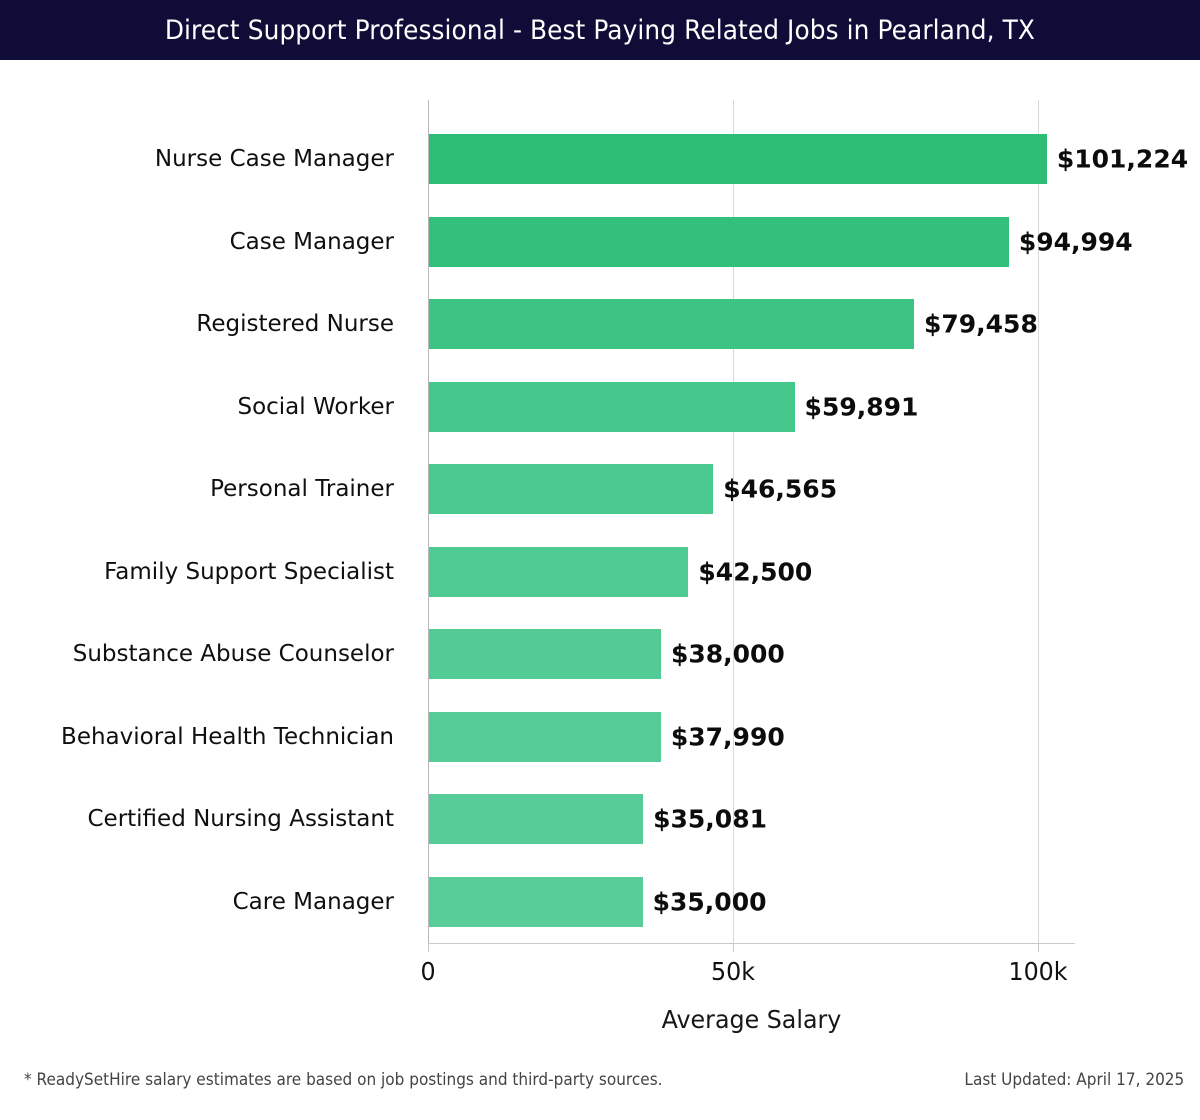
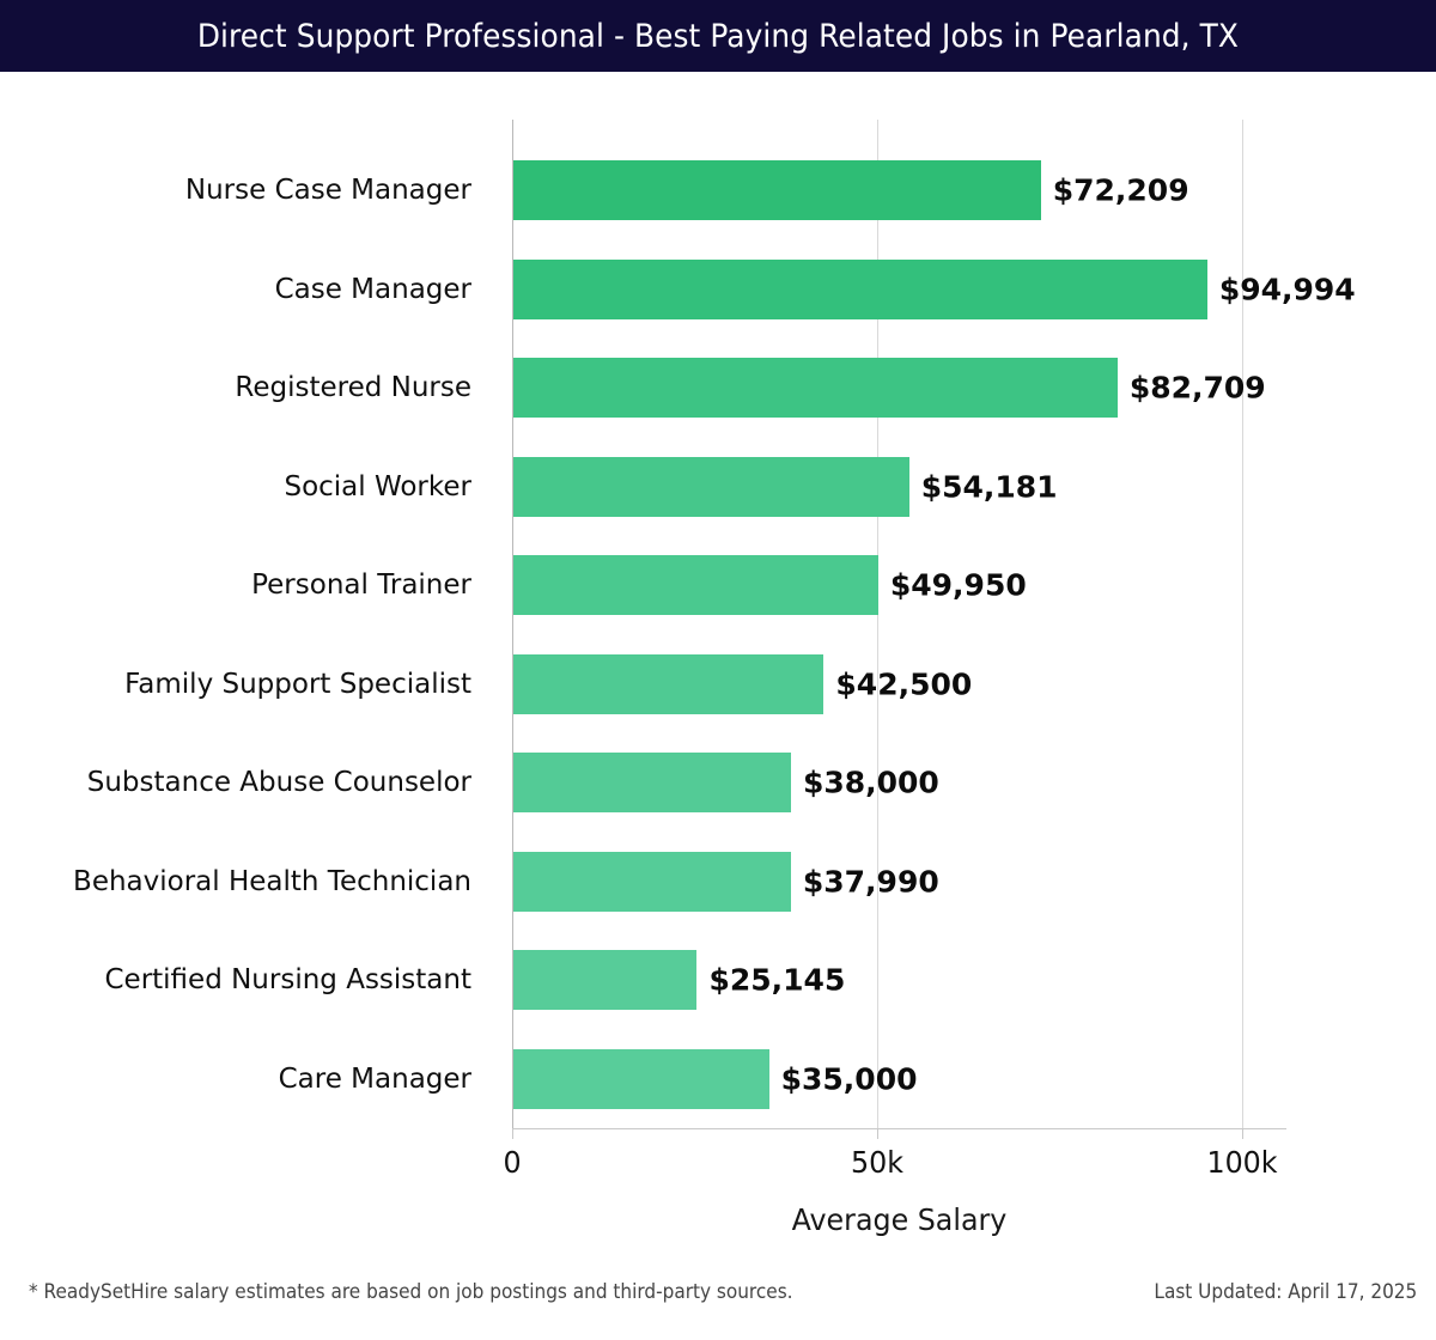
Nurse Case Manager: $101,224 -> $72,209
Registered Nurse: $79,458 -> $82,709
Social Worker: $59,891 -> $54,181
Personal Trainer: $46,565 -> $49,950
Certified Nursing Assistant: $35,081 -> $25,145
